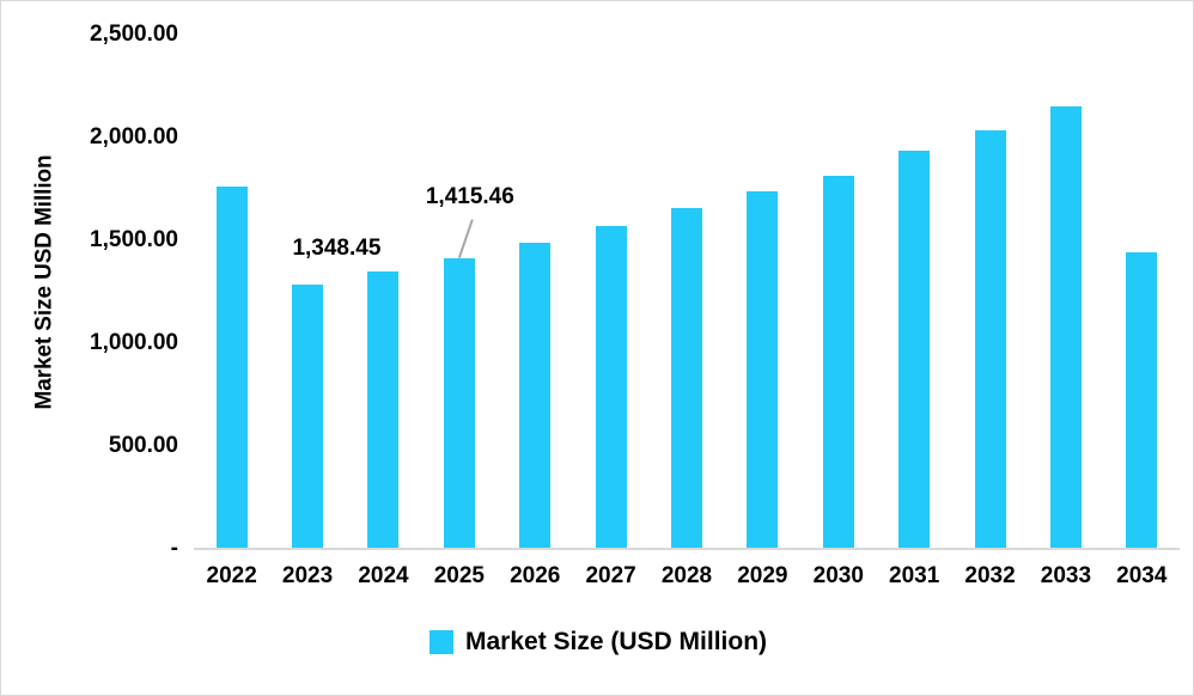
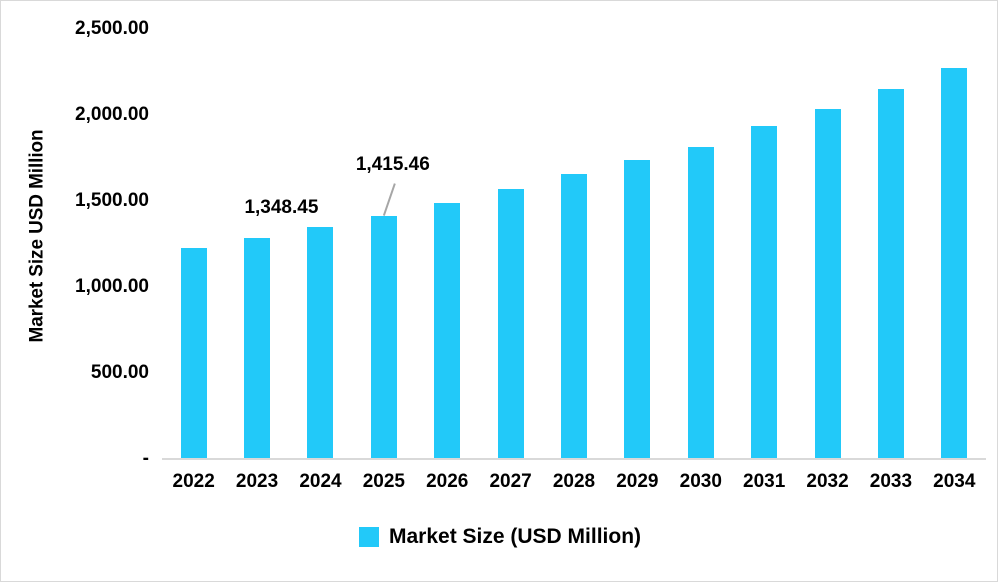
2022: 1760 -> 1230
2034: 1440 -> 2270
